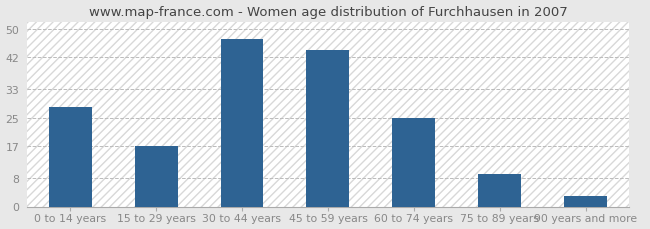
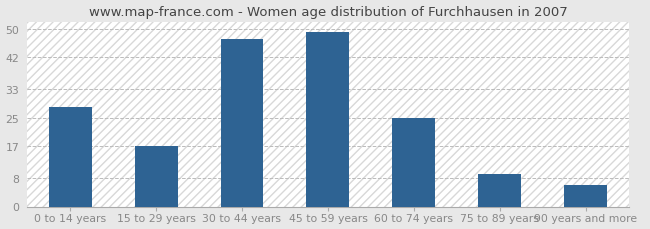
45 to 59 years: 44 -> 49
90 years and more: 3 -> 6
